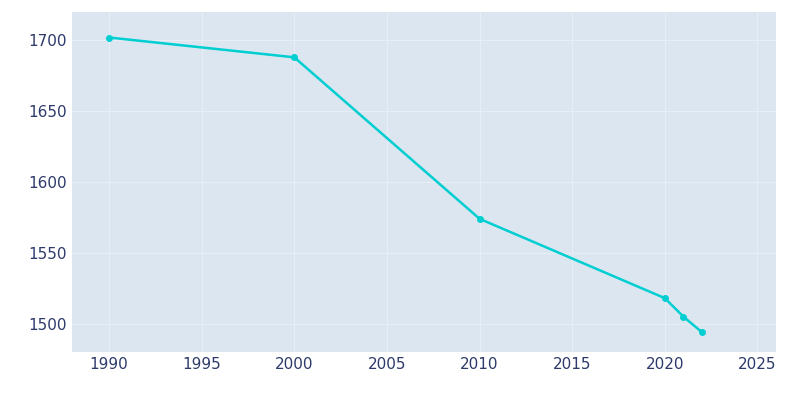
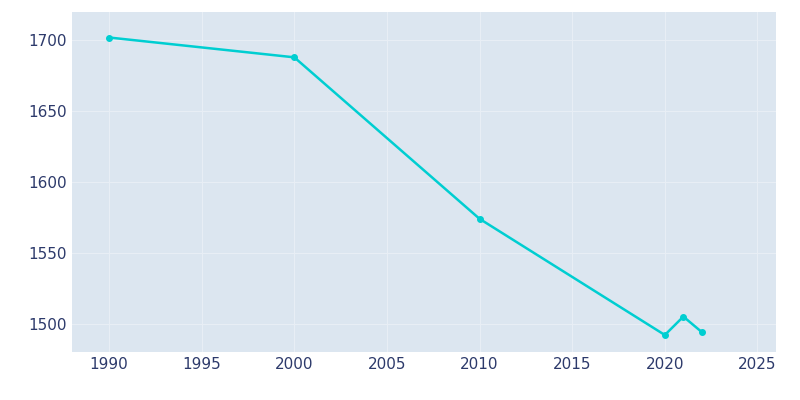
2020: 1518 -> 1492
